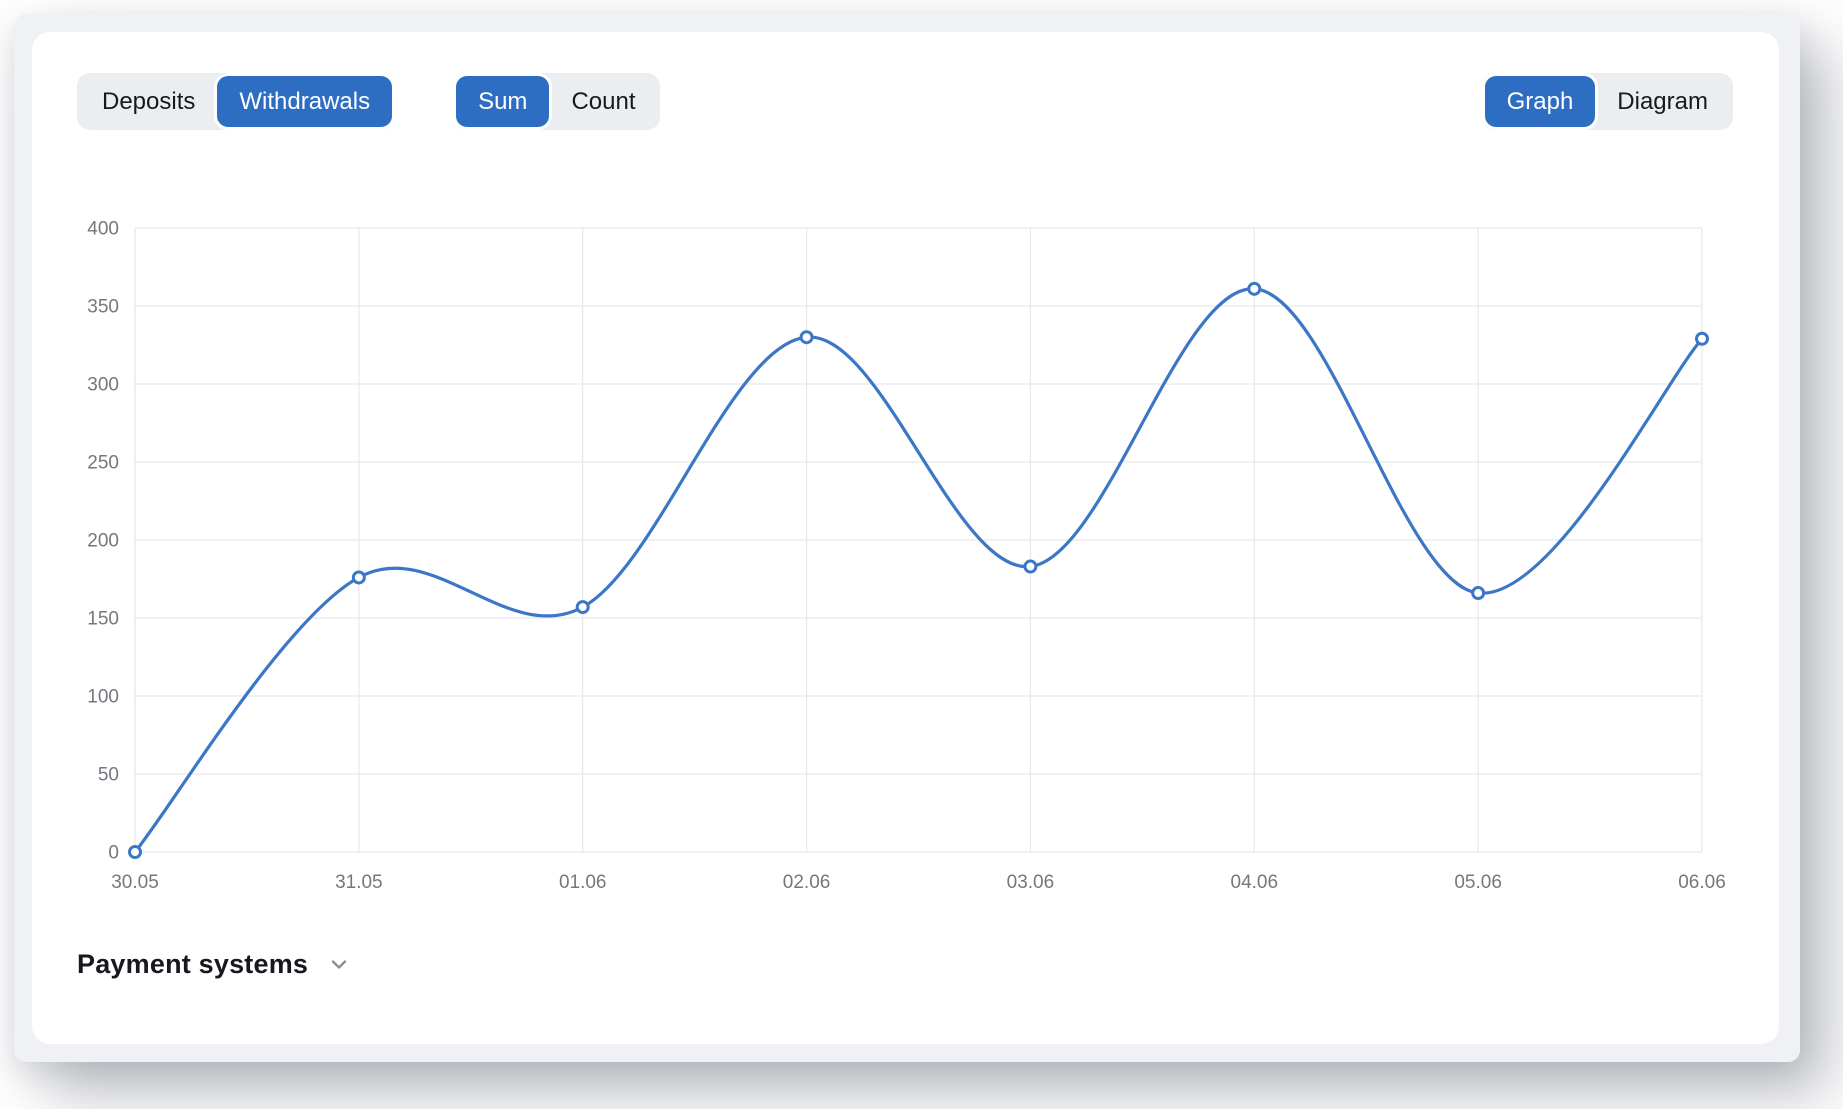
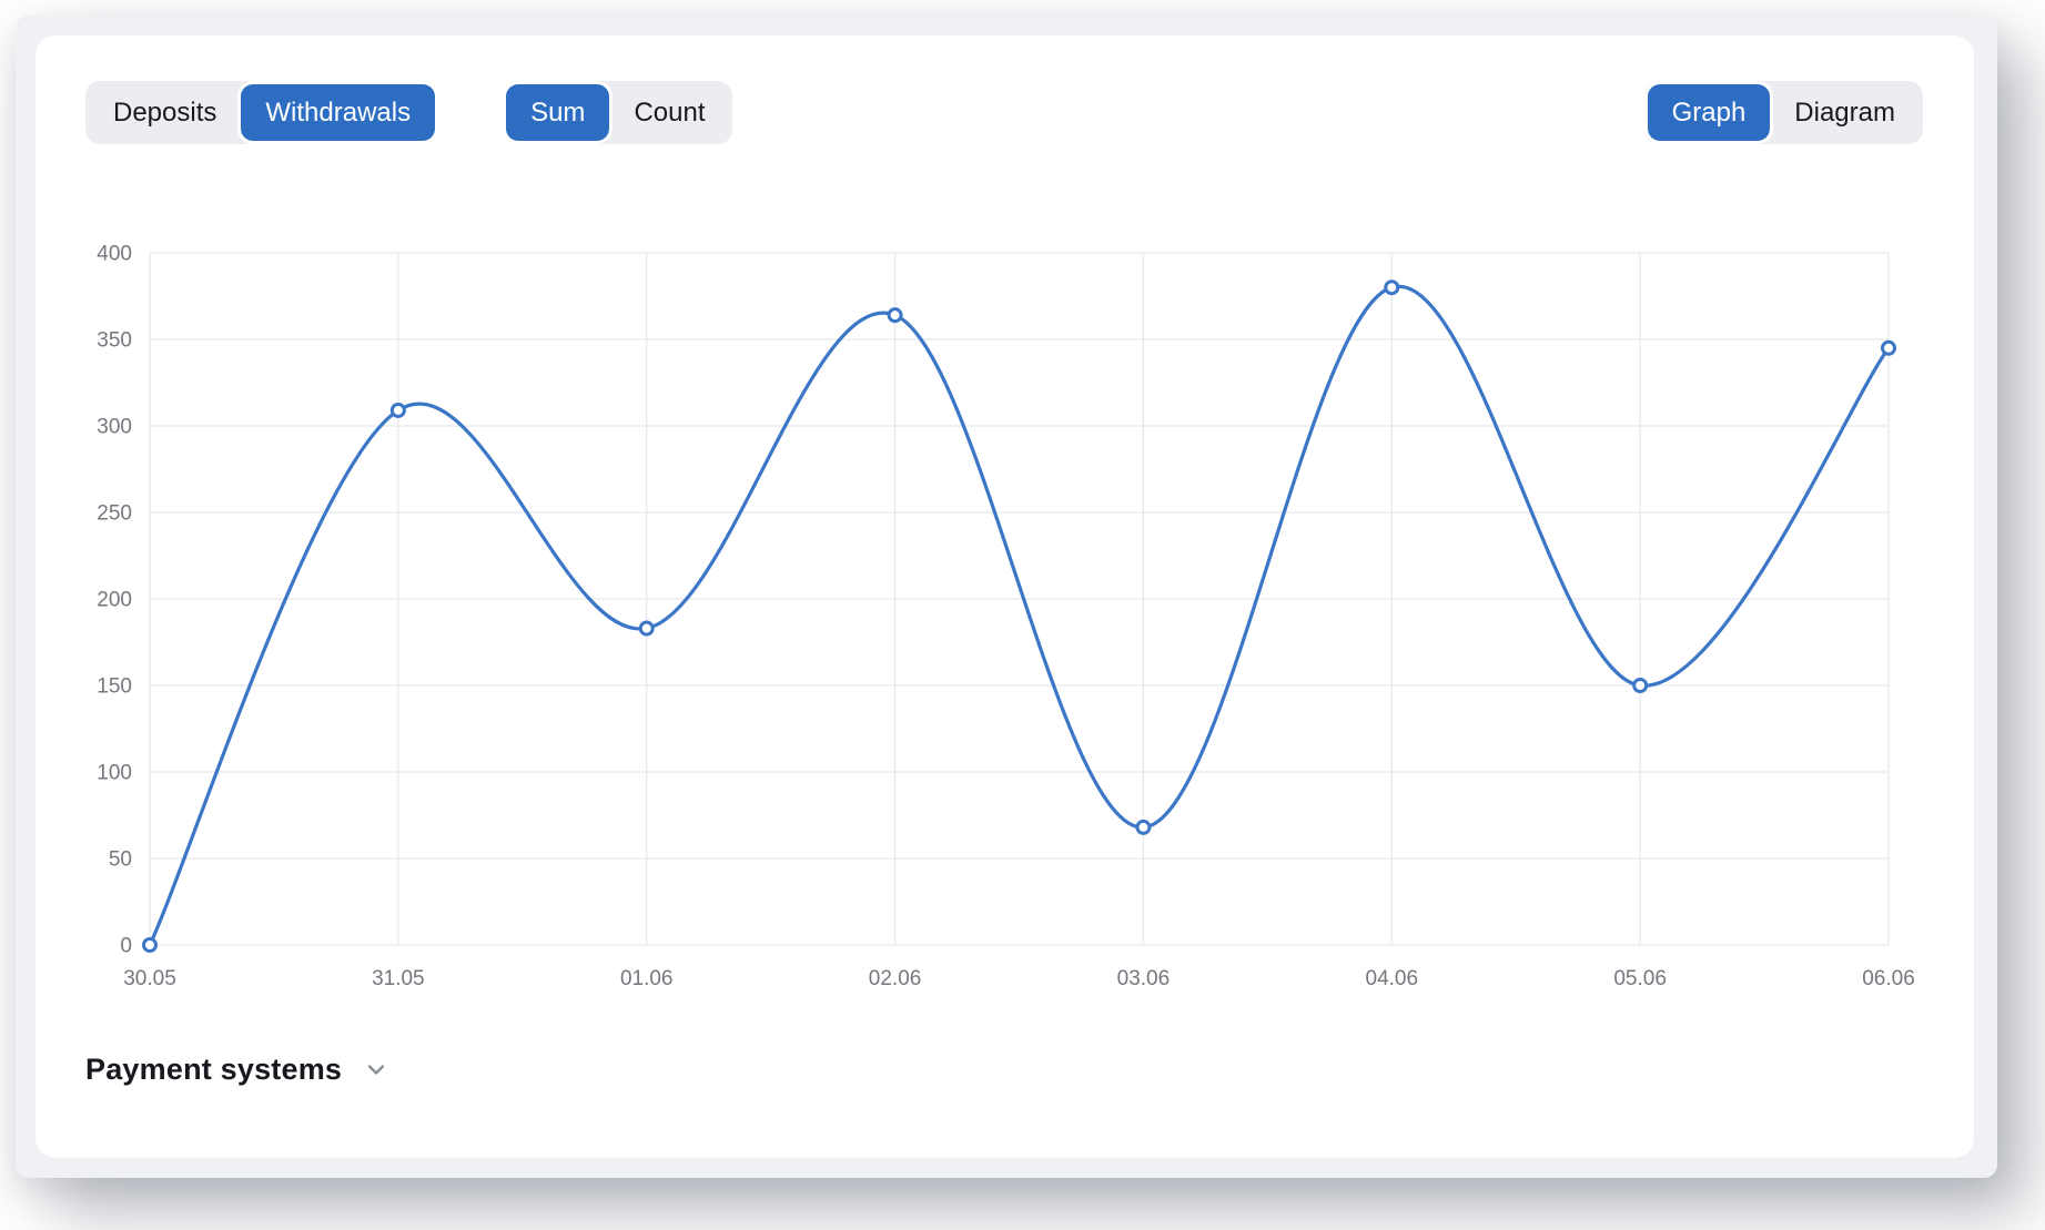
31.05: 176 -> 309
01.06: 157 -> 183
02.06: 330 -> 364
03.06: 183 -> 68
04.06: 361 -> 380
05.06: 166 -> 150
06.06: 329 -> 345
